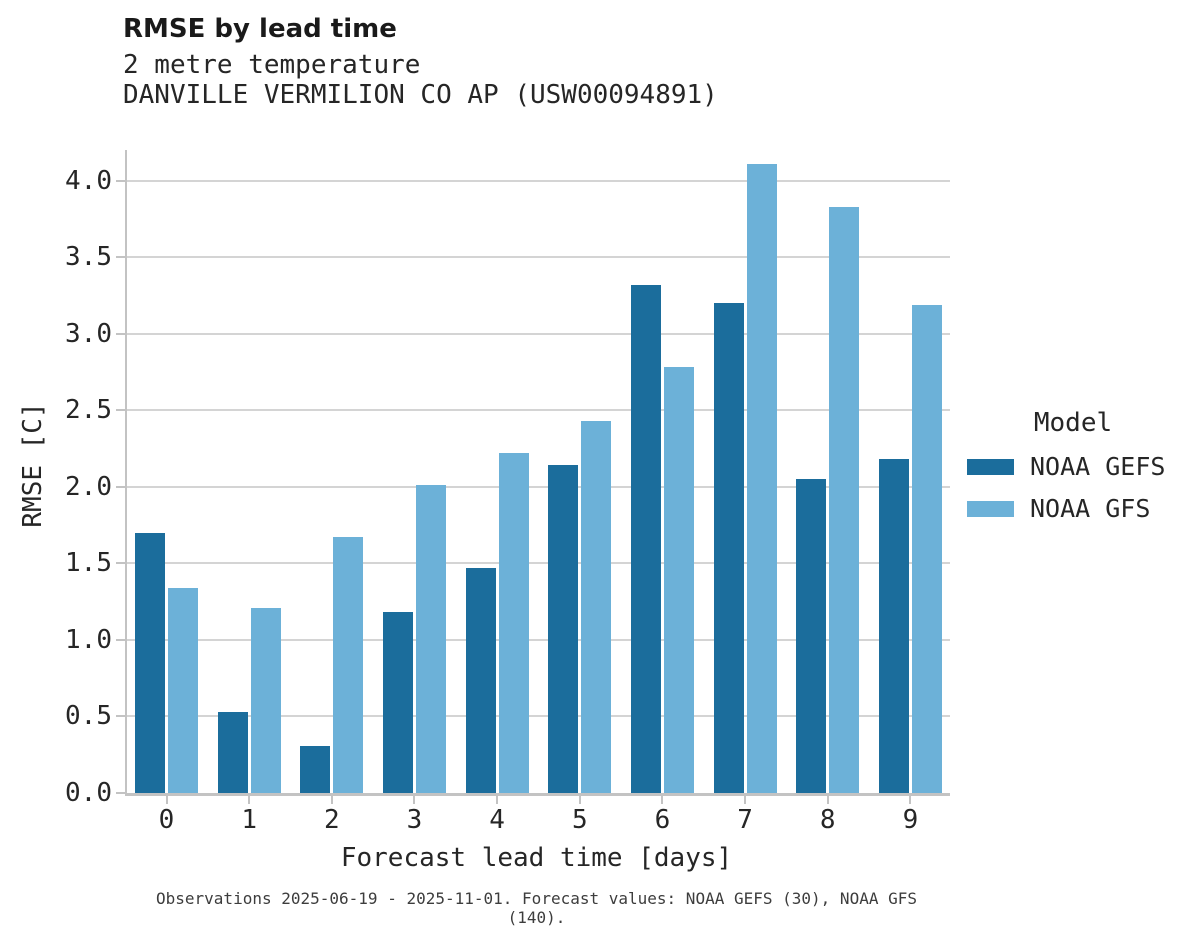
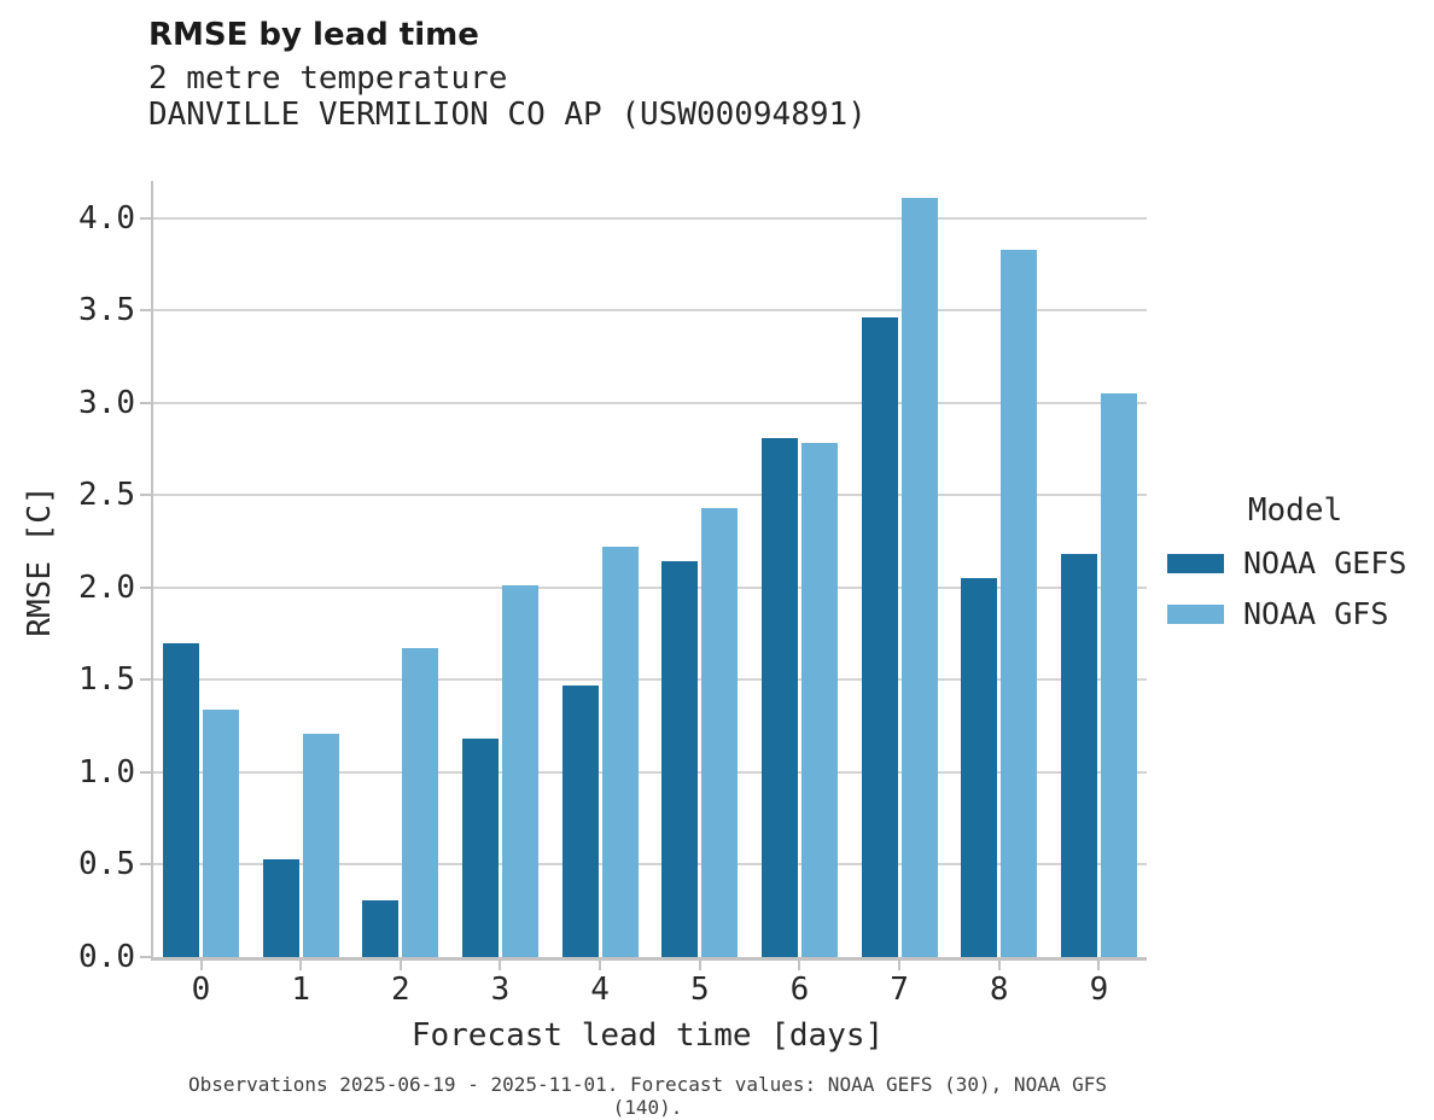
NOAA GEFS/6: 3.32 -> 2.81
NOAA GEFS/7: 3.20 -> 3.46
NOAA GFS/9: 3.19 -> 3.05
